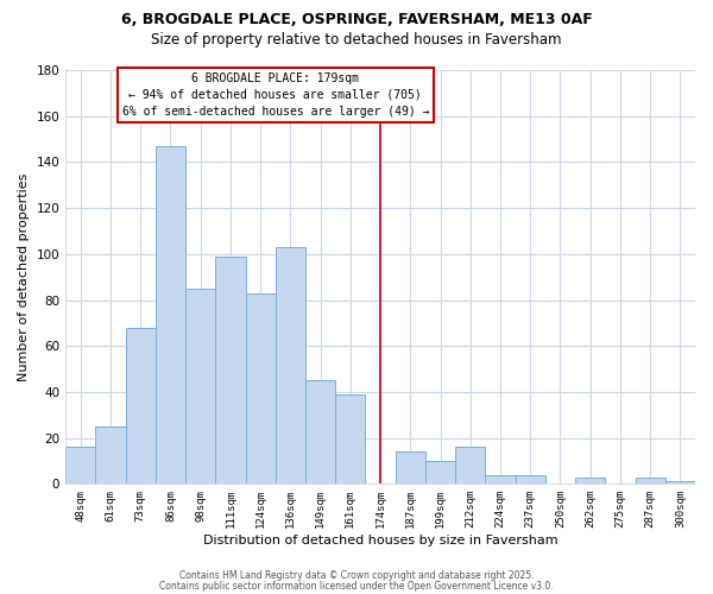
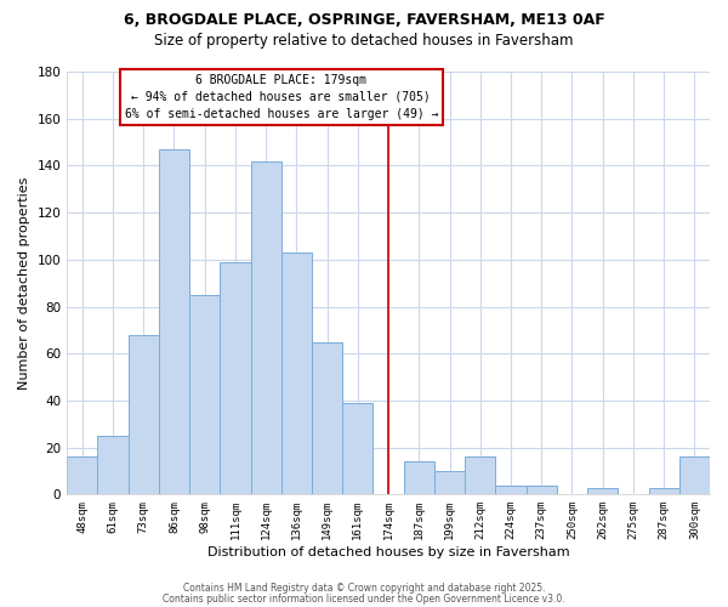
124sqm: 83 -> 142
149sqm: 45 -> 65
300sqm: 1 -> 16
